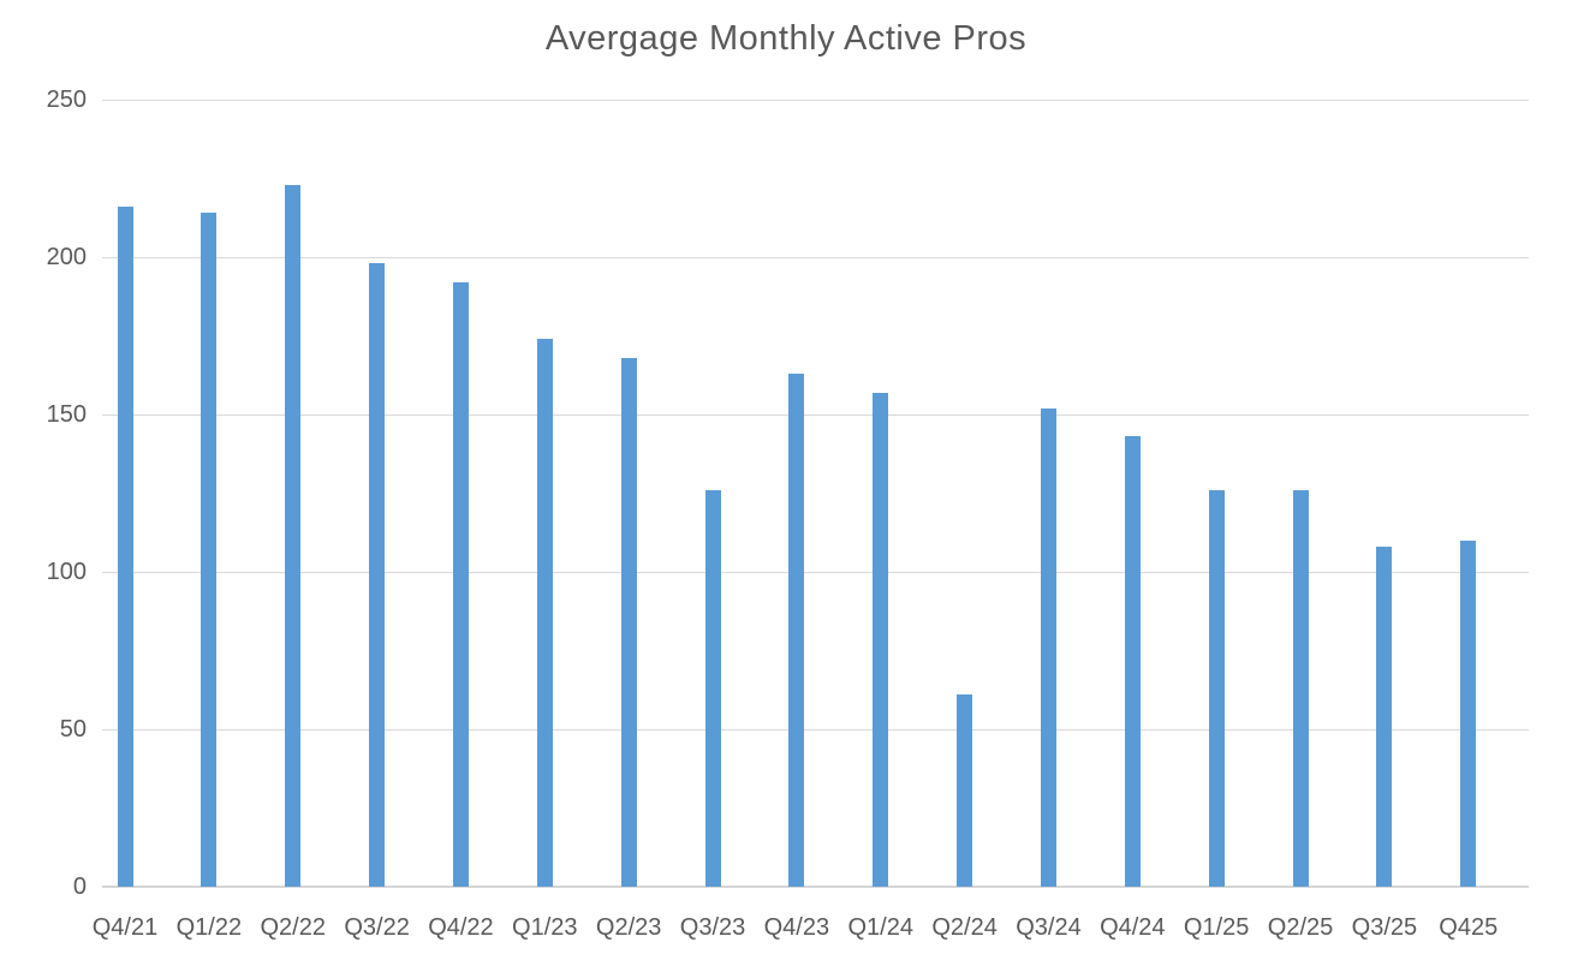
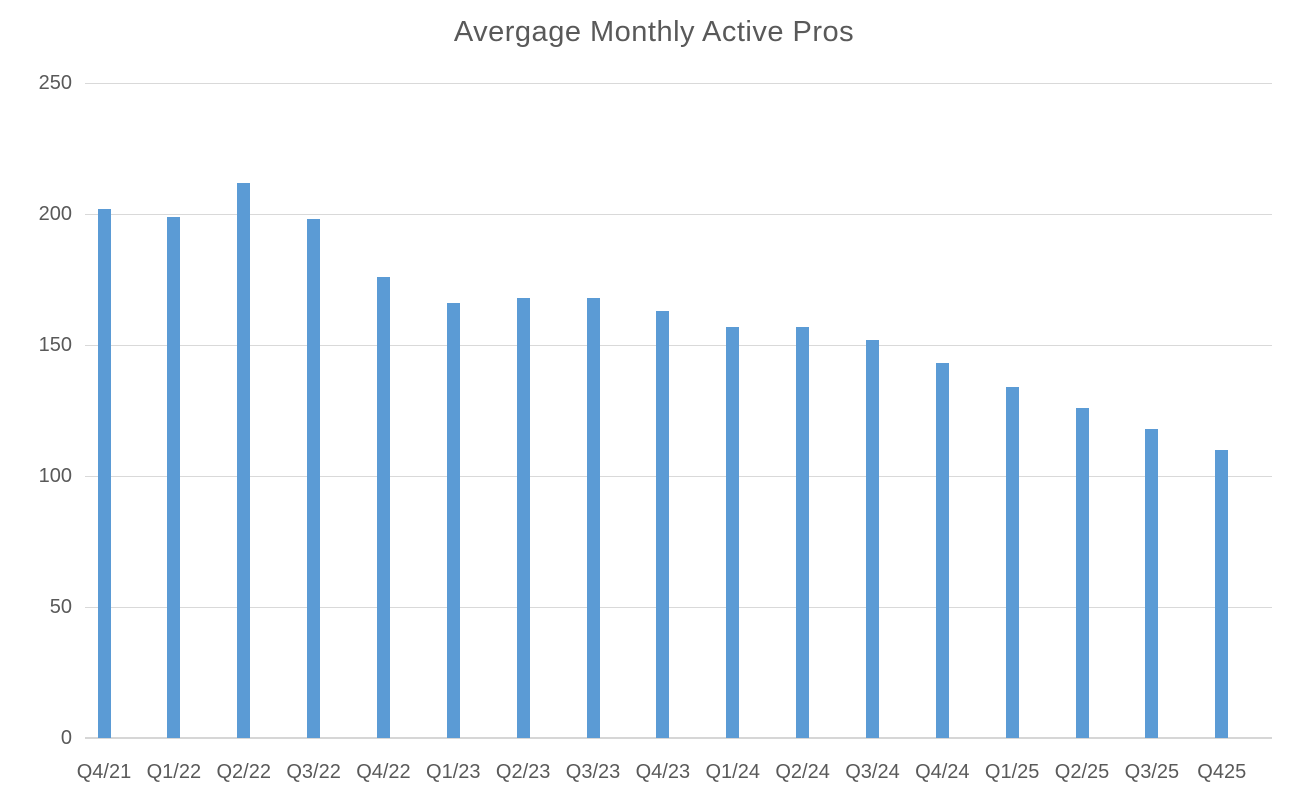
Q4/21: 216 -> 202
Q1/22: 214 -> 199
Q2/22: 223 -> 212
Q4/22: 192 -> 176
Q1/23: 174 -> 166
Q3/23: 126 -> 168
Q2/24: 61 -> 157
Q1/25: 126 -> 134
Q3/25: 108 -> 118
